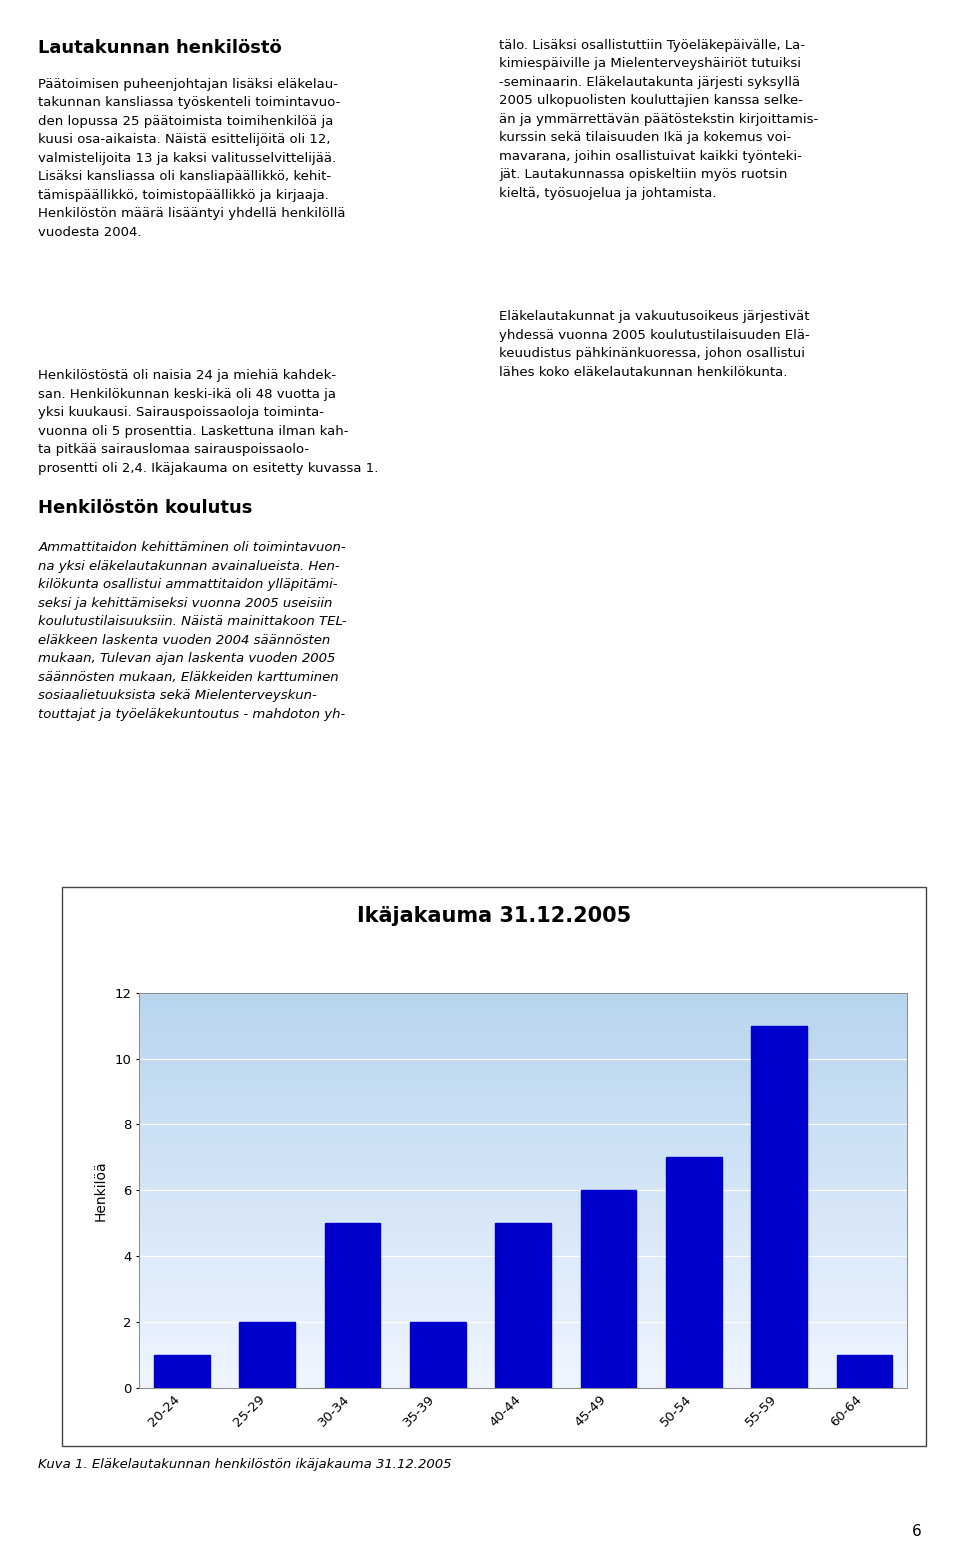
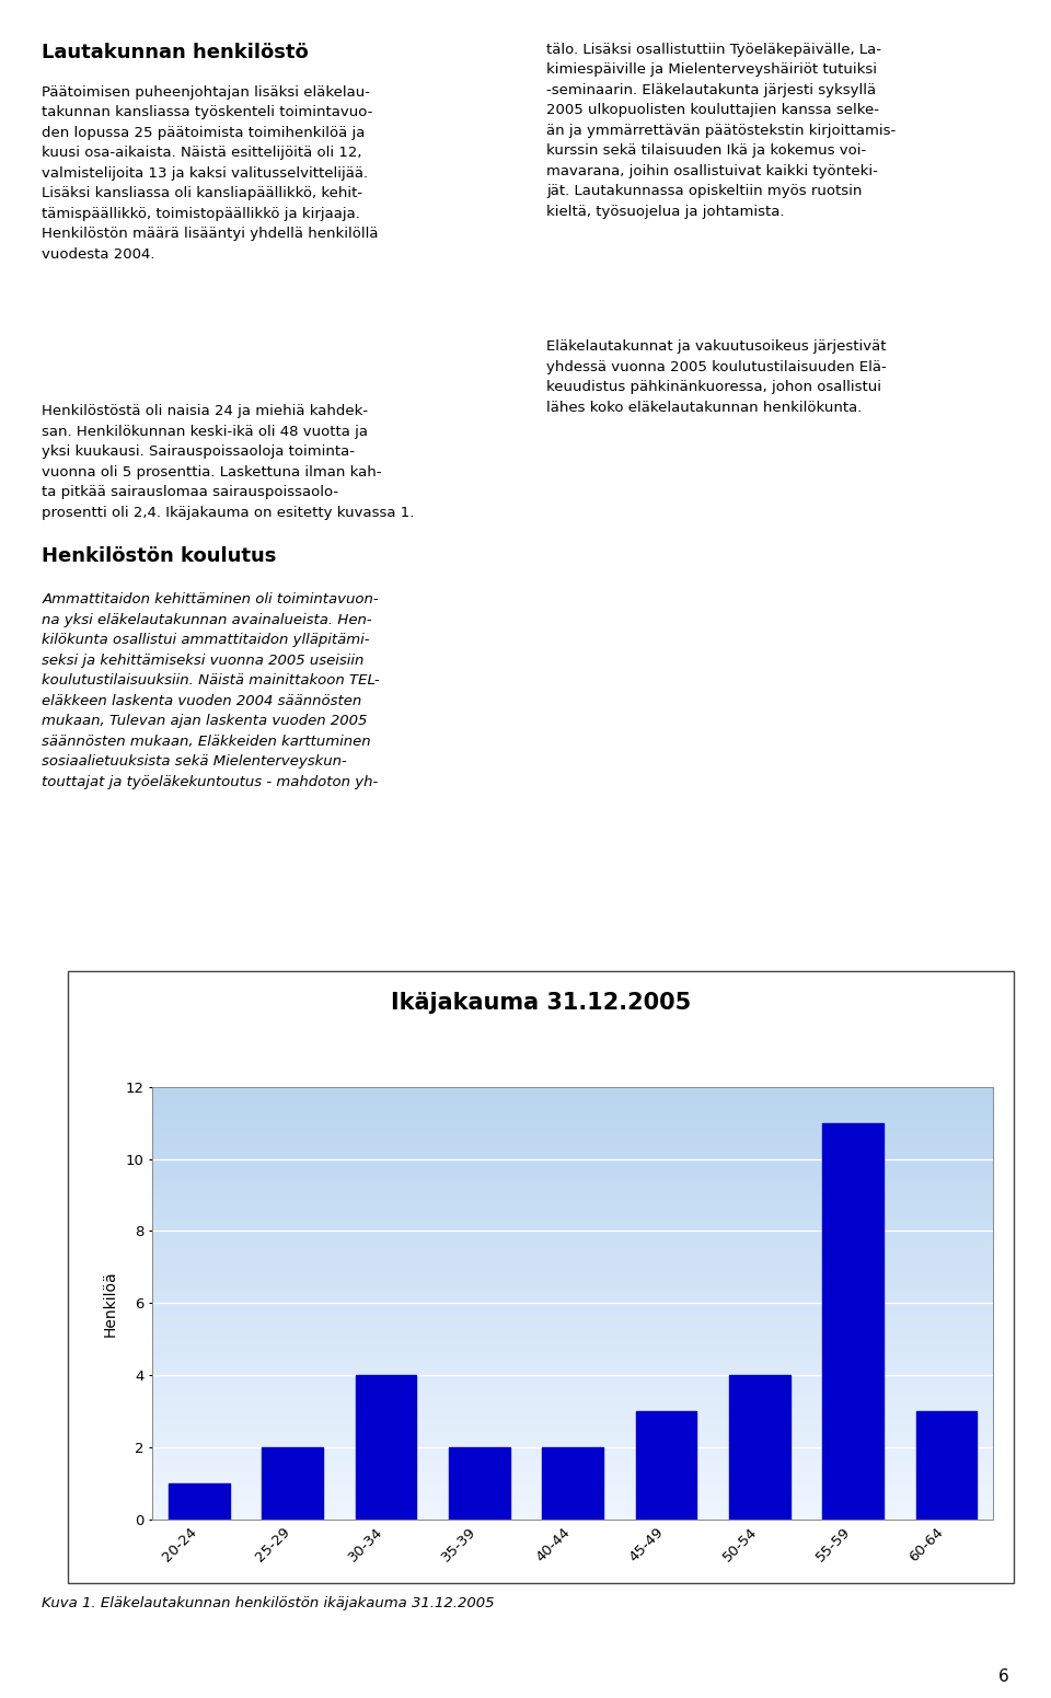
30-34: 5 -> 4
40-44: 5 -> 2
45-49: 6 -> 3
50-54: 7 -> 4
60-64: 1 -> 3
